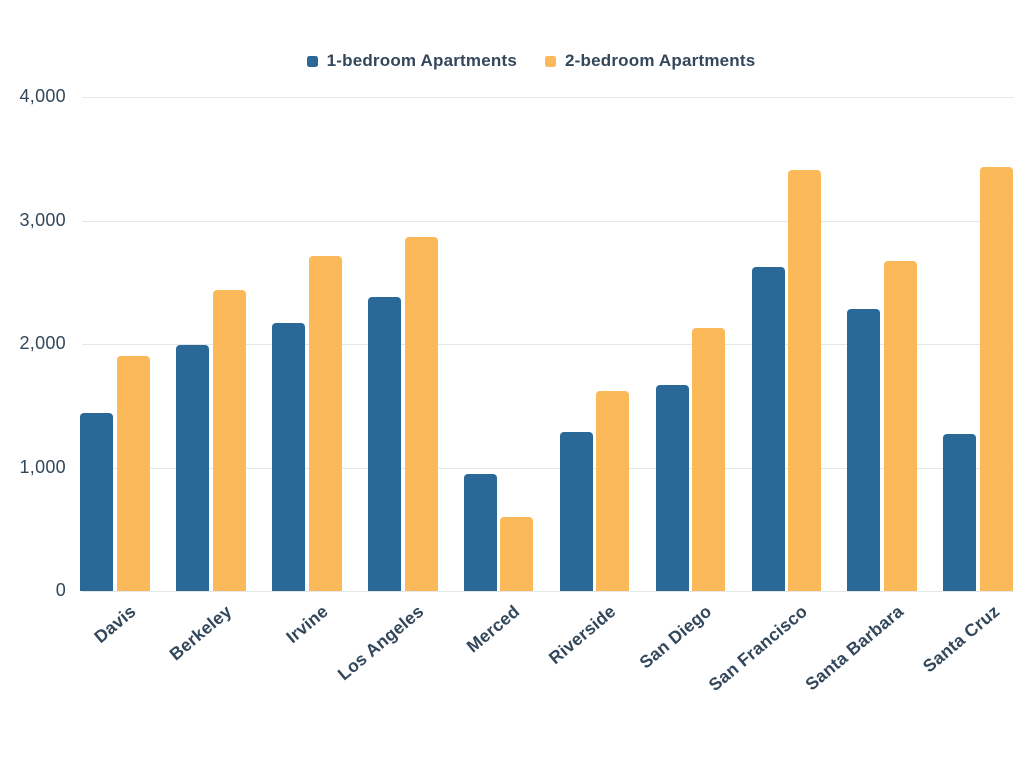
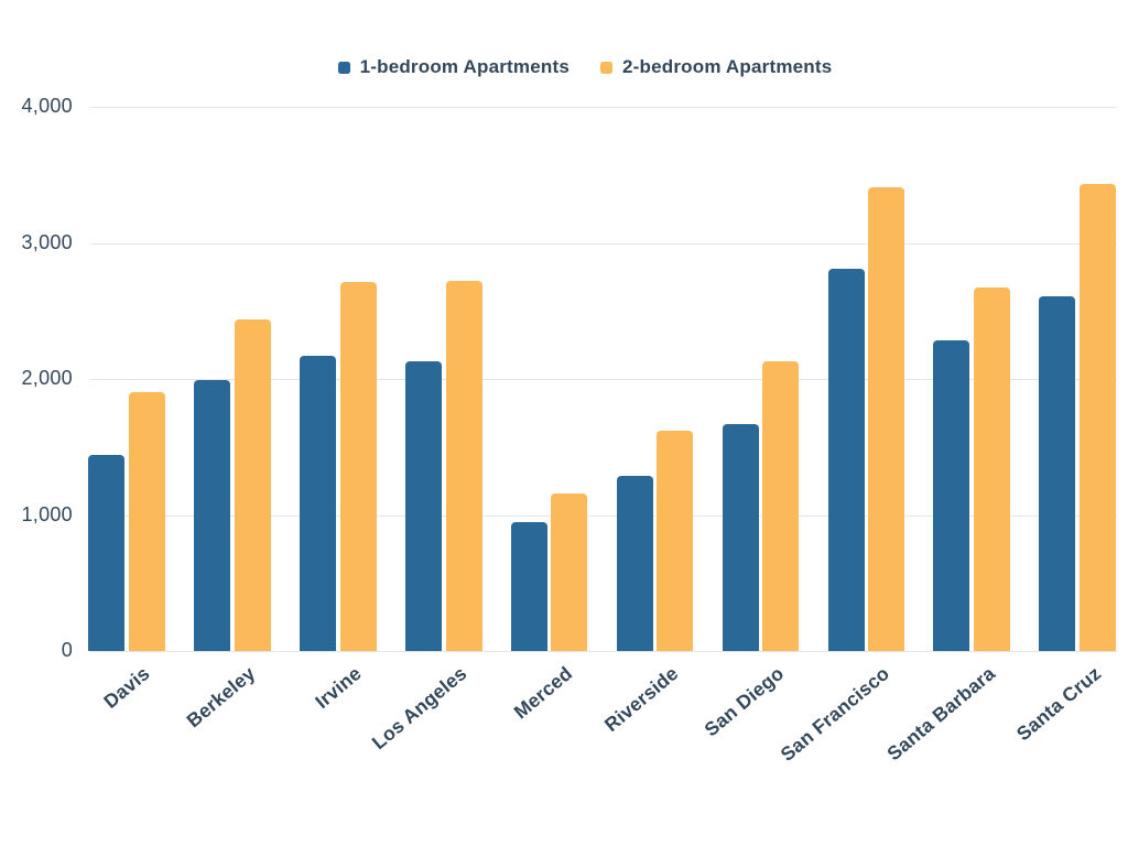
1-bedroom Apartments/Los Angeles: 2380 -> 2130
2-bedroom Apartments/Los Angeles: 2870 -> 2720
2-bedroom Apartments/Merced: 600 -> 1160
1-bedroom Apartments/San Francisco: 2620 -> 2810
1-bedroom Apartments/Santa Cruz: 1270 -> 2610
